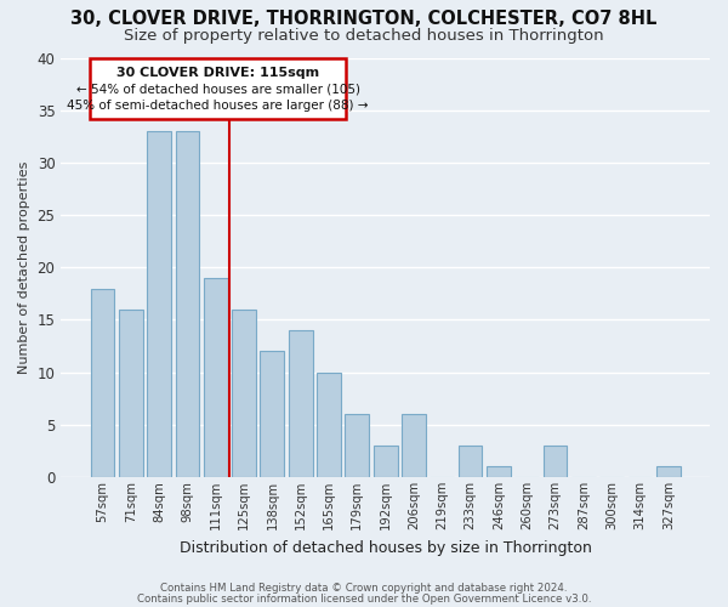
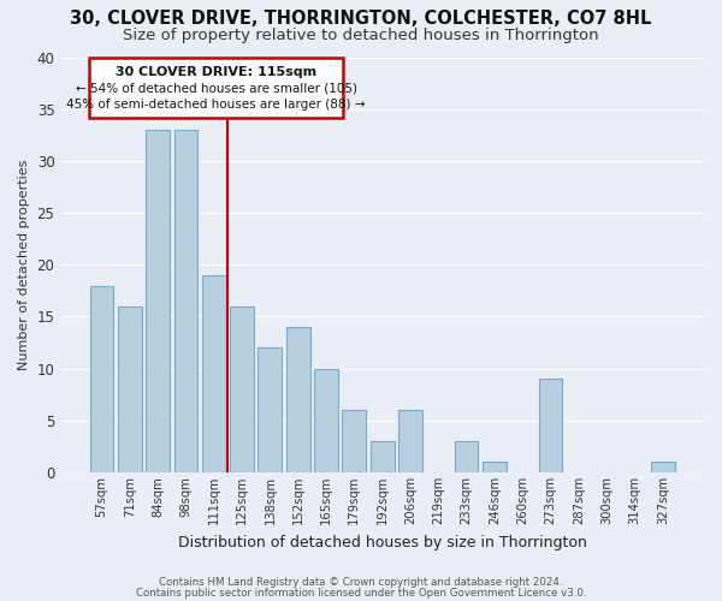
273sqm: 3 -> 9
